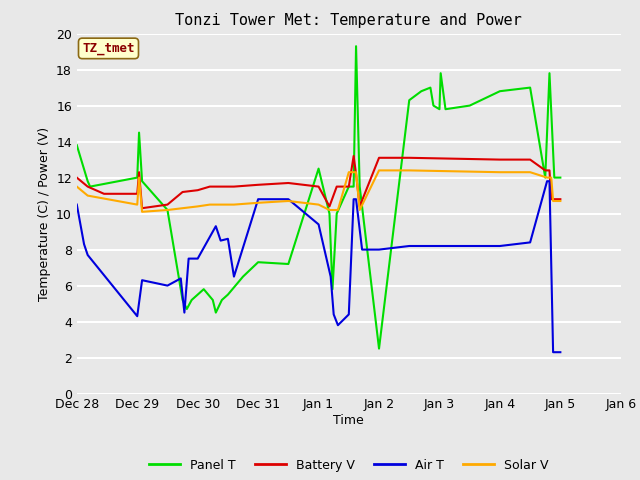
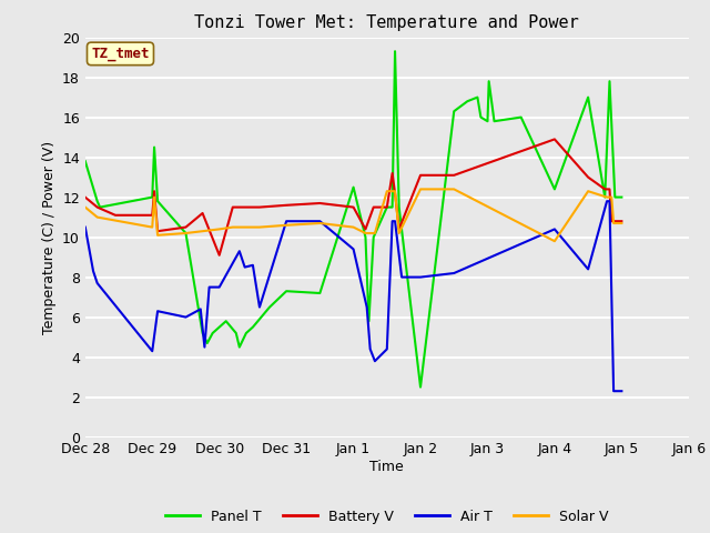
Battery V/Dec 30: 11.3 -> 9.1
Panel T/Jan 4: 16.8 -> 12.4
Battery V/Jan 4: 13.0 -> 14.9
Air T/Jan 4: 8.2 -> 10.4
Solar V/Jan 4: 12.3 -> 9.8
